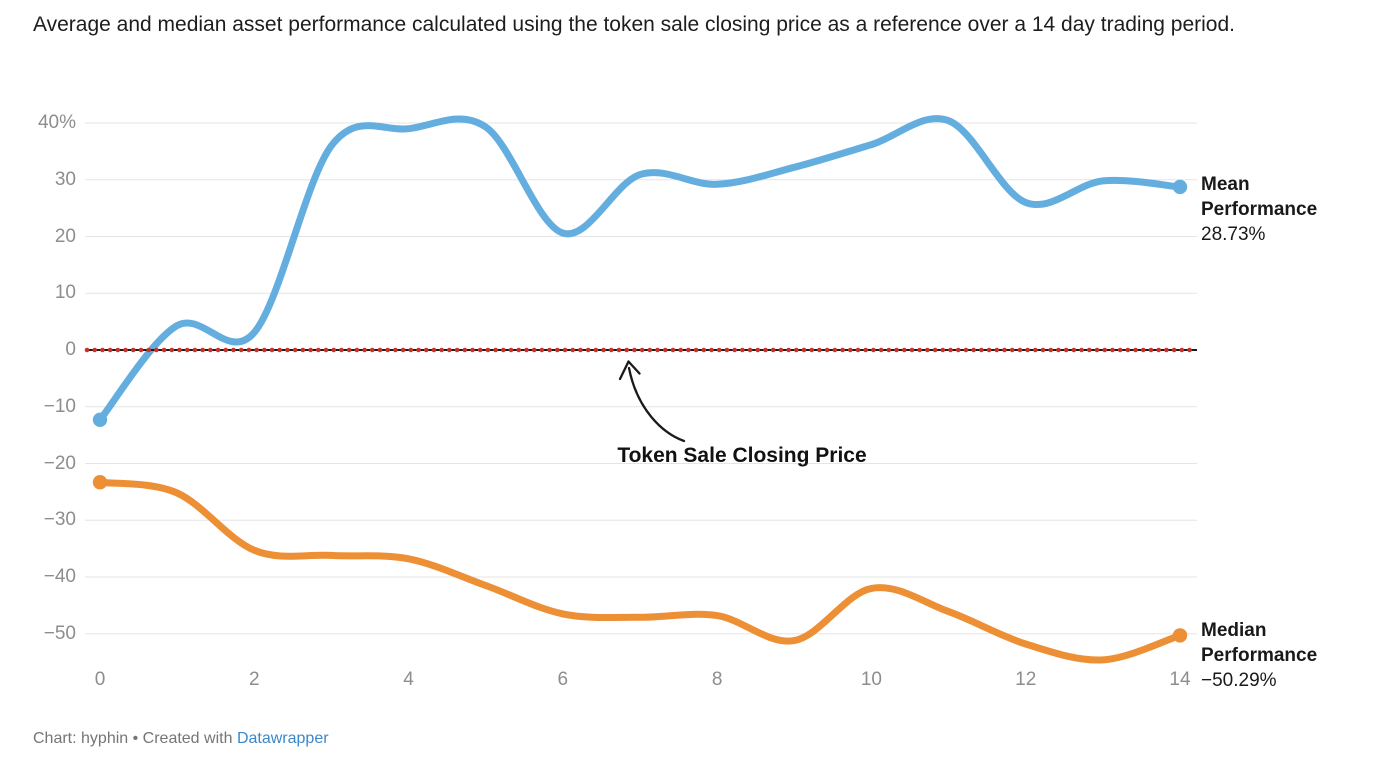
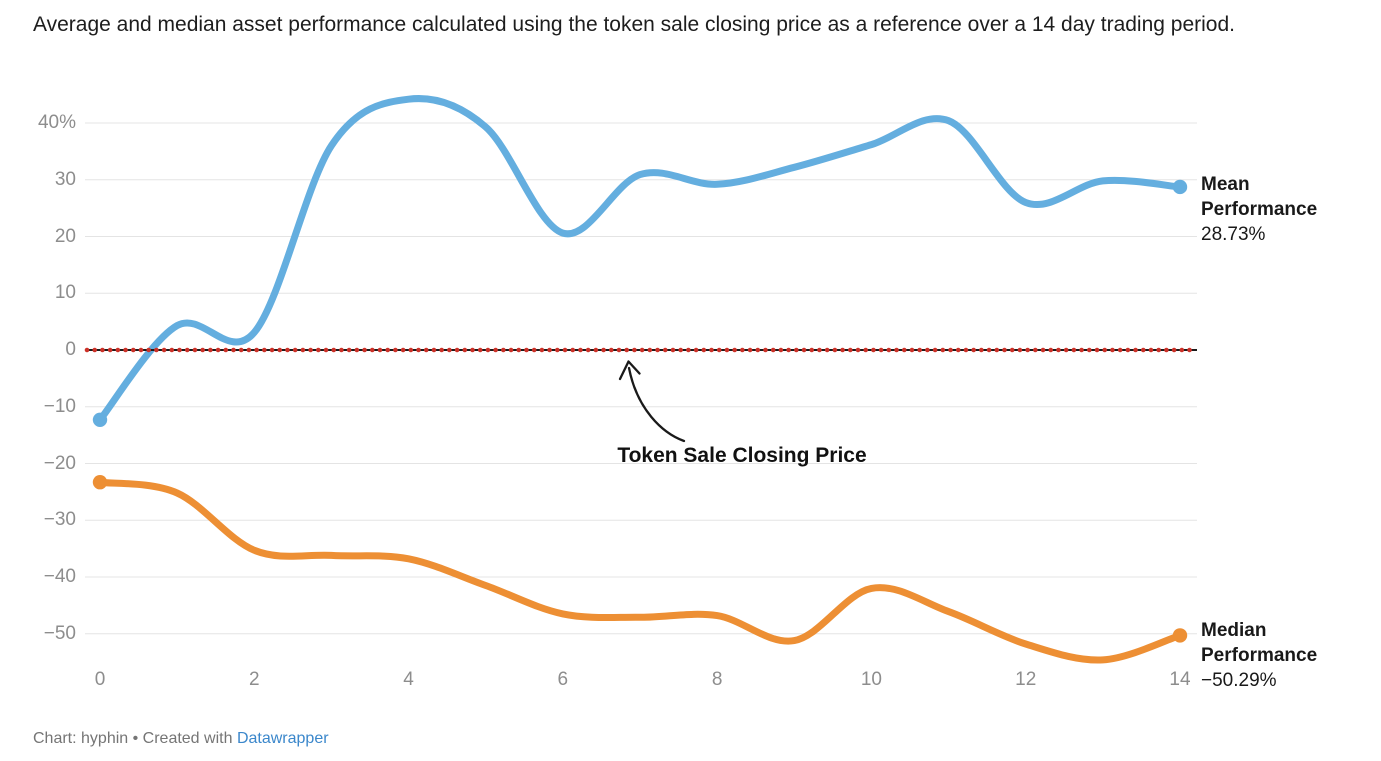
Mean Performance/4: 39% -> 44%
